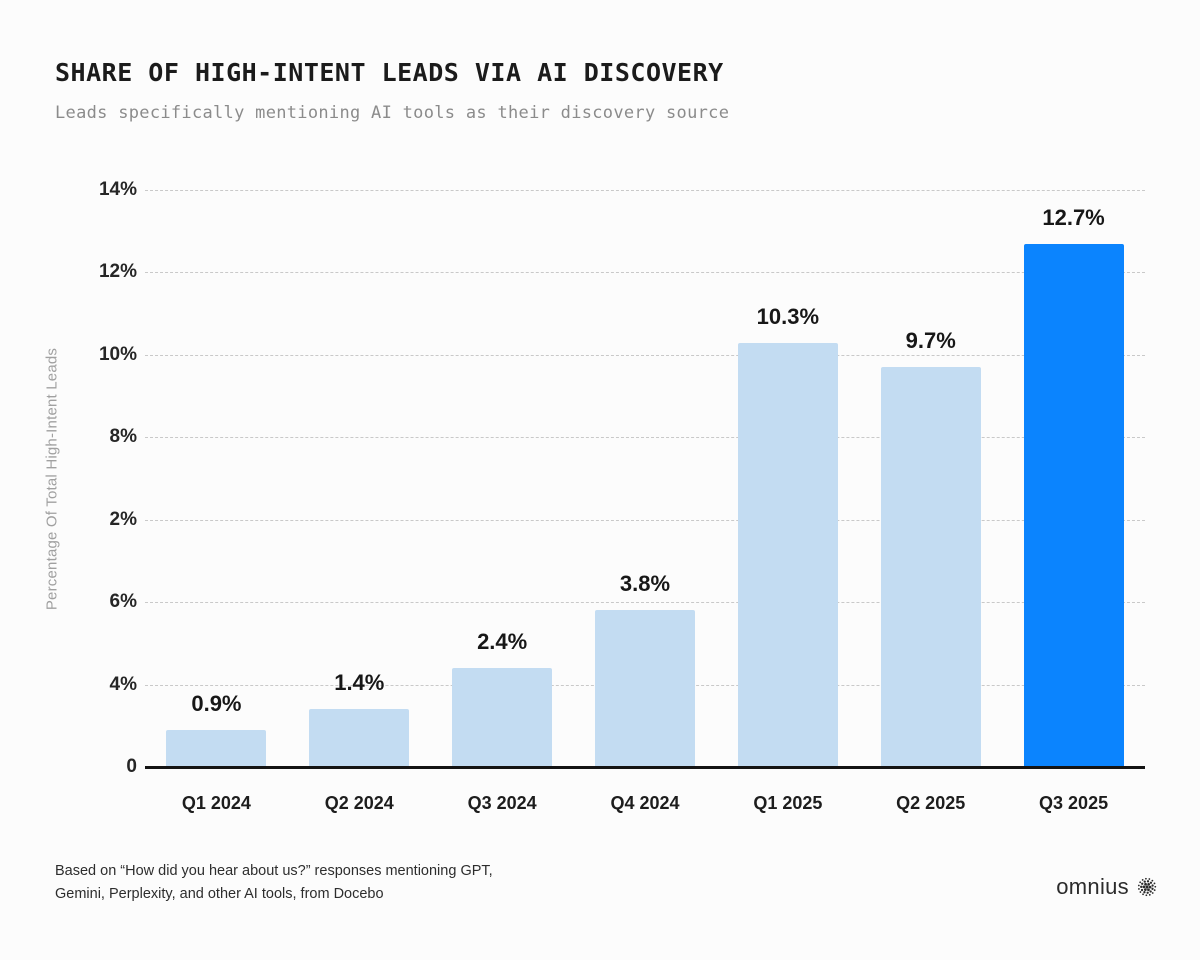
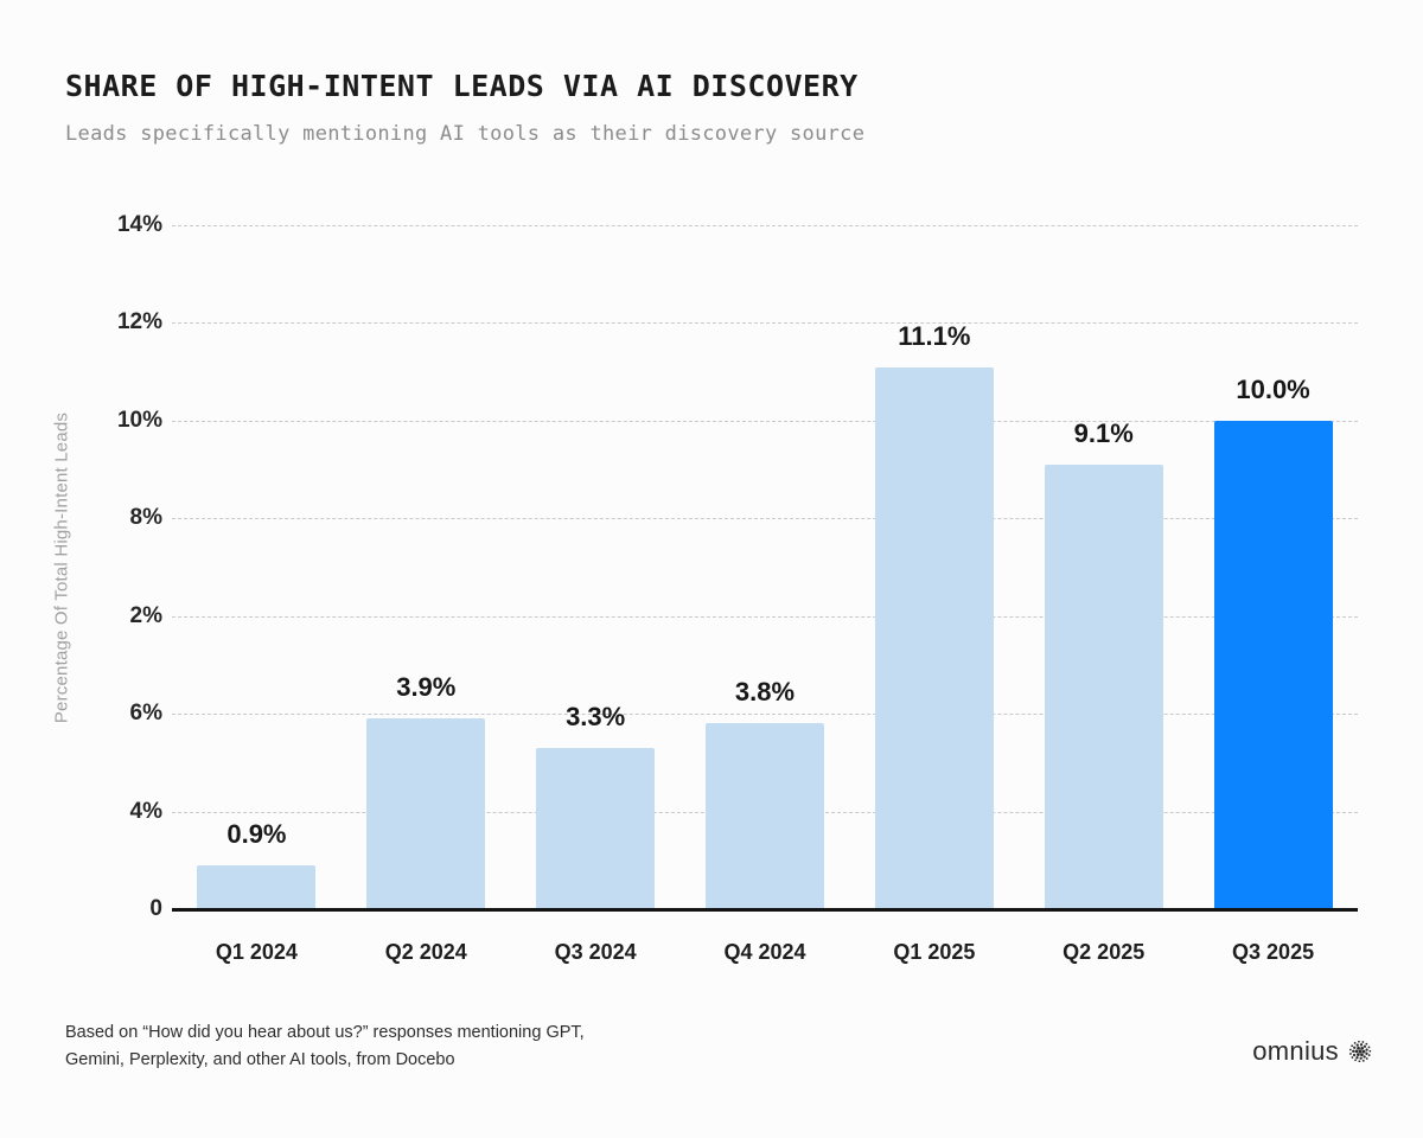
Q2 2024: 1.4% -> 3.9%
Q3 2024: 2.4% -> 3.3%
Q1 2025: 10.3% -> 11.1%
Q2 2025: 9.7% -> 9.1%
Q3 2025: 12.7% -> 10.0%
